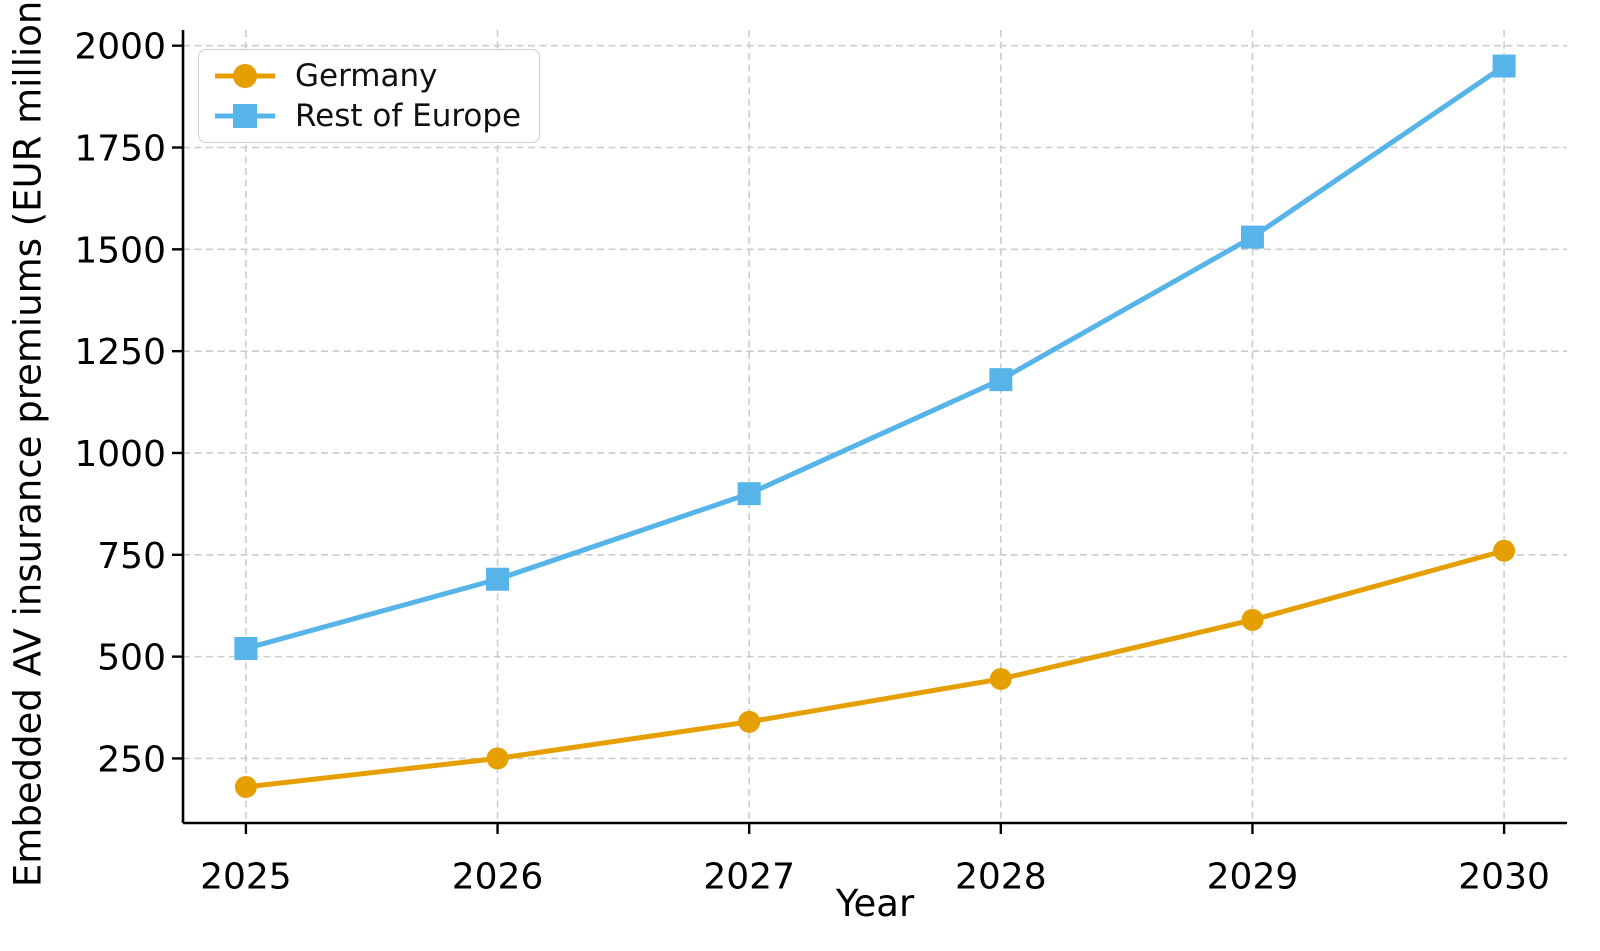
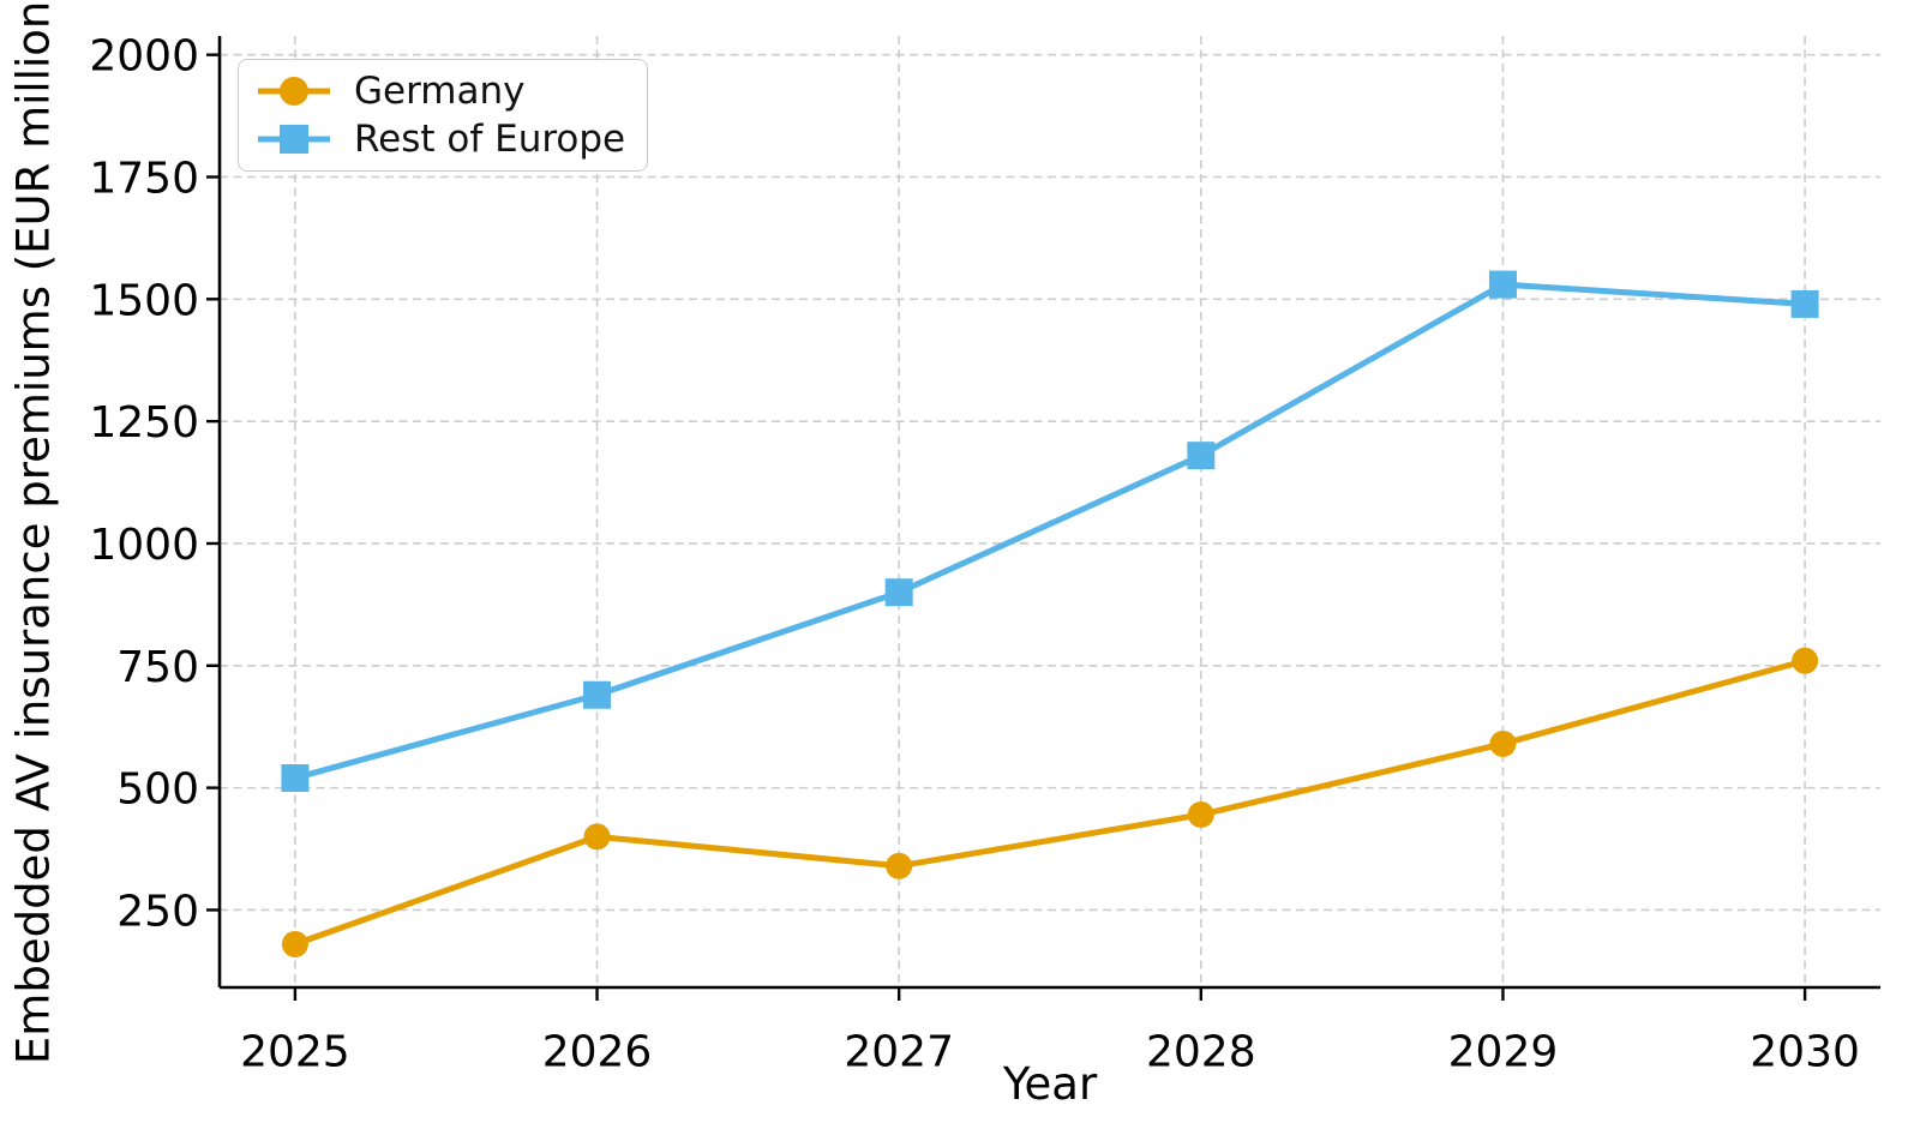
Germany/2026: 250 -> 400
Rest of Europe/2030: 1950 -> 1490
